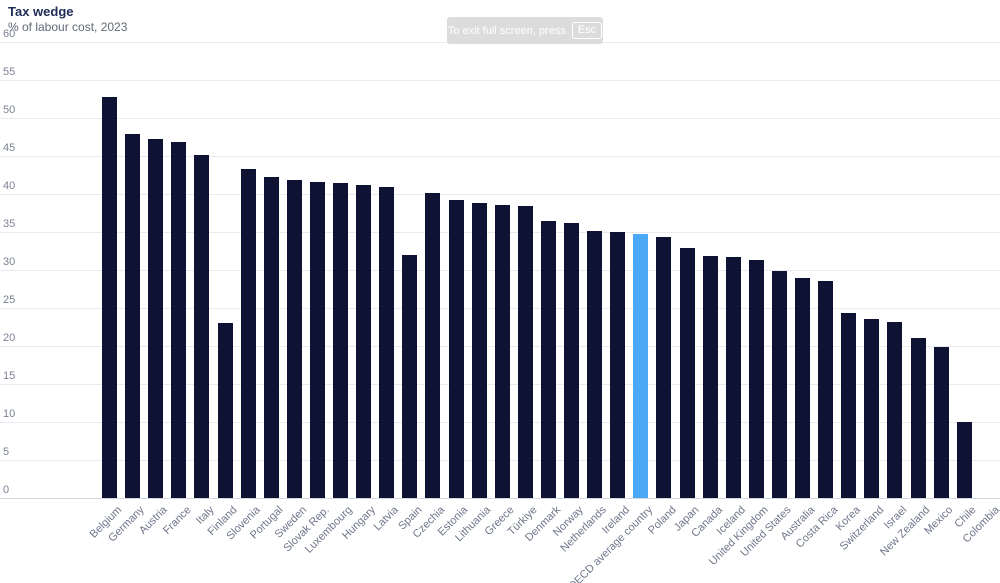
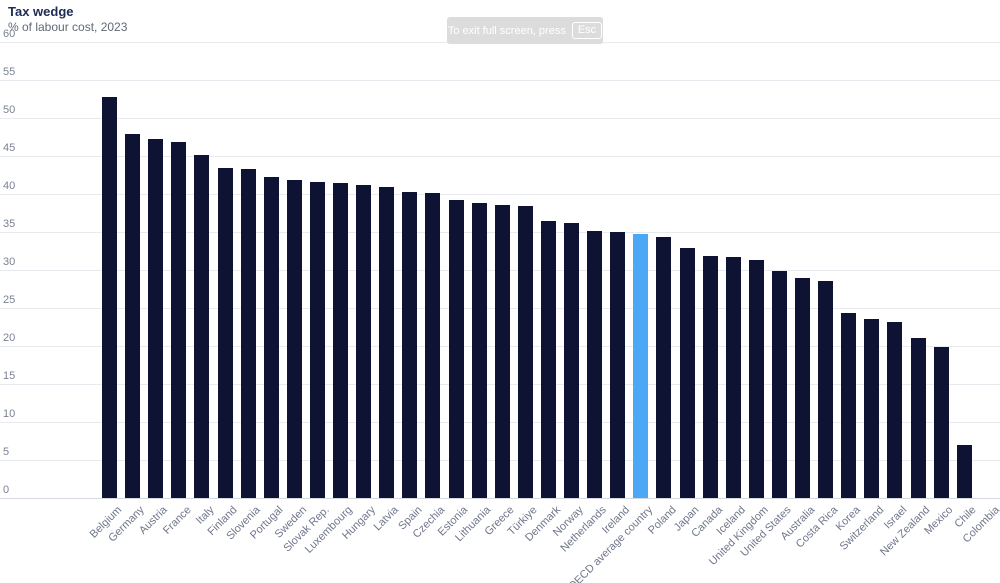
Finland: 23 -> 43
Spain: 32 -> 40
Chile: 10 -> 7
